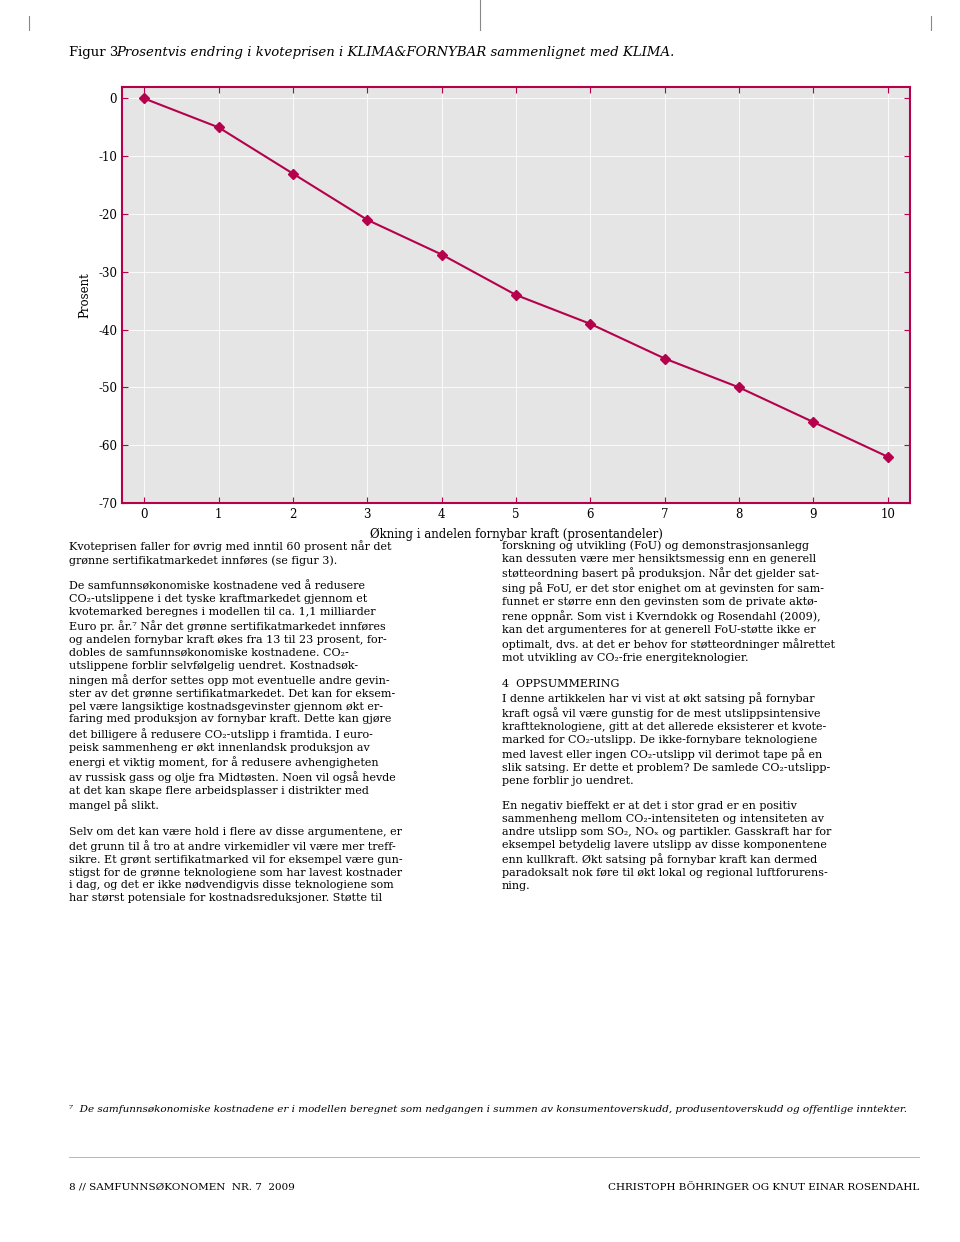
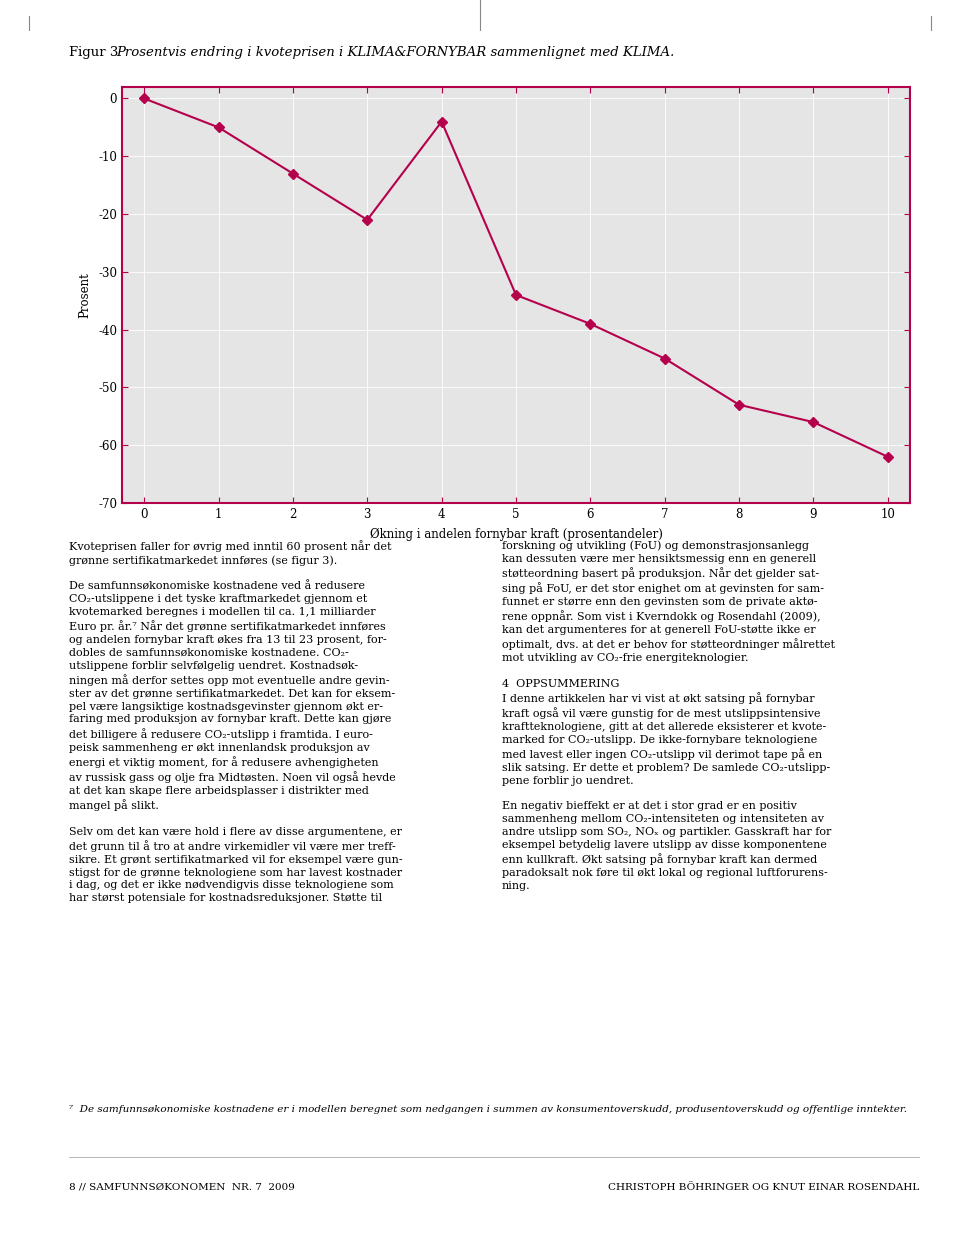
4: -27 -> -4
8: -50 -> -53
